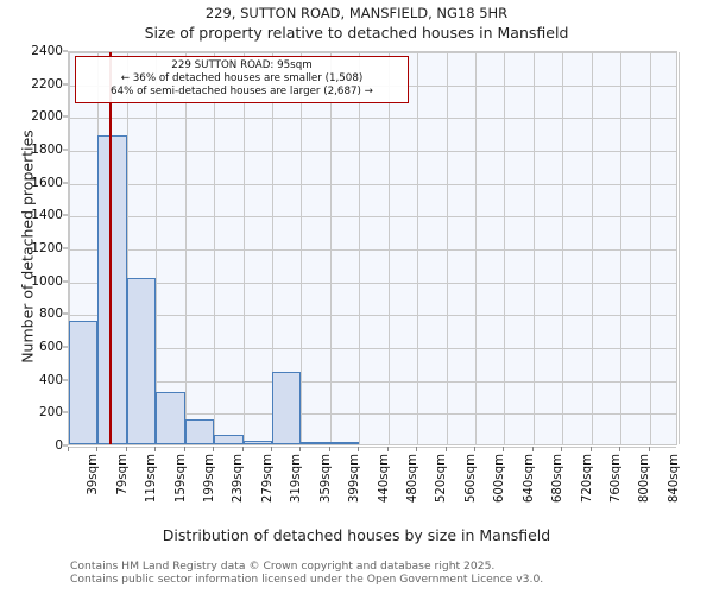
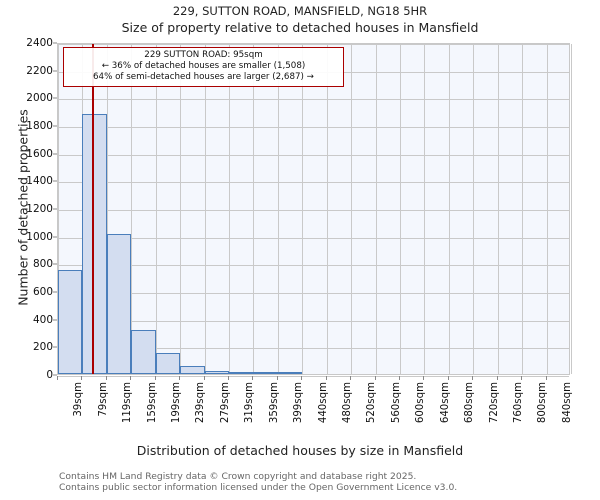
319sqm: 440 -> 20
